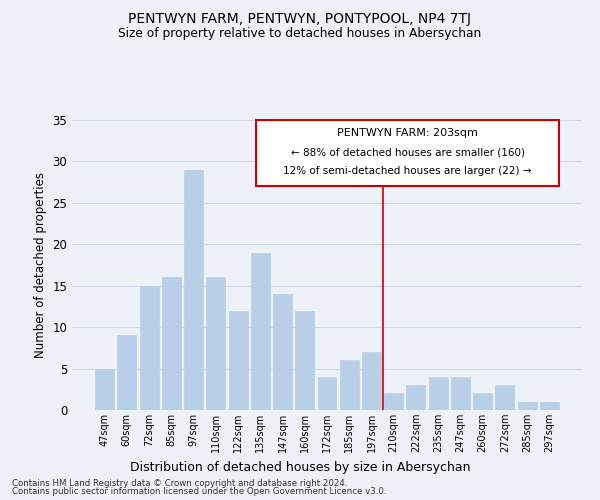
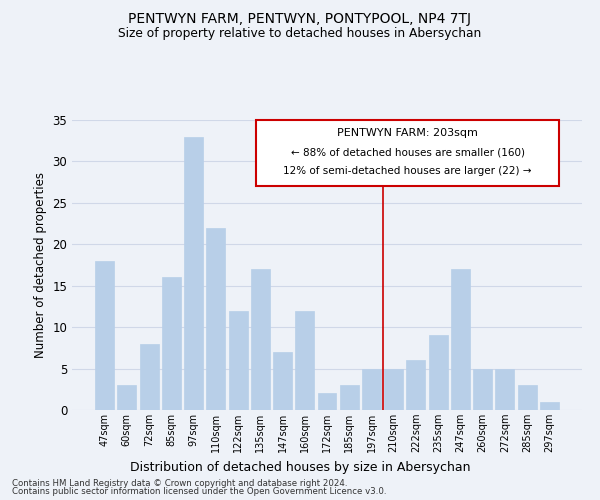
47sqm: 5 -> 18
60sqm: 9 -> 3
72sqm: 15 -> 8
97sqm: 29 -> 33
110sqm: 16 -> 22
135sqm: 19 -> 17
147sqm: 14 -> 7
172sqm: 4 -> 2
185sqm: 6 -> 3
197sqm: 7 -> 5
210sqm: 2 -> 5
222sqm: 3 -> 6
235sqm: 4 -> 9
247sqm: 4 -> 17
260sqm: 2 -> 5
272sqm: 3 -> 5
285sqm: 1 -> 3
